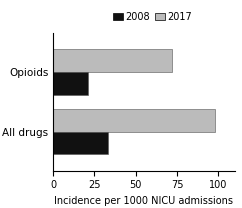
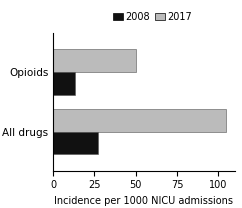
2017/Opioids: 72 -> 50
2008/Opioids: 21 -> 13
2017/All drugs: 98 -> 105
2008/All drugs: 33 -> 27
